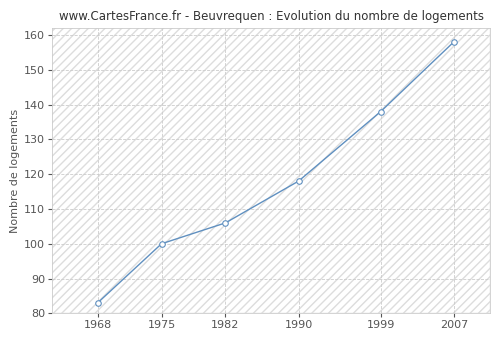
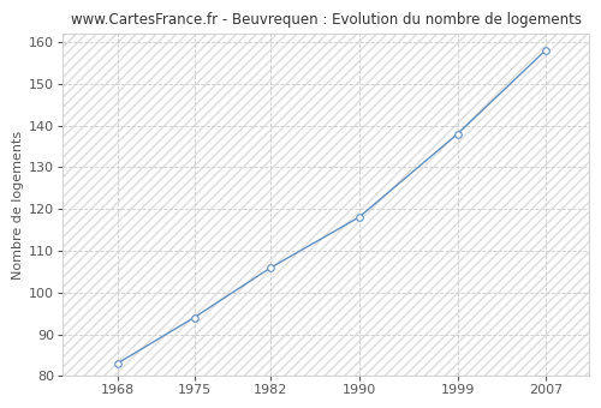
1975: 100 -> 94
